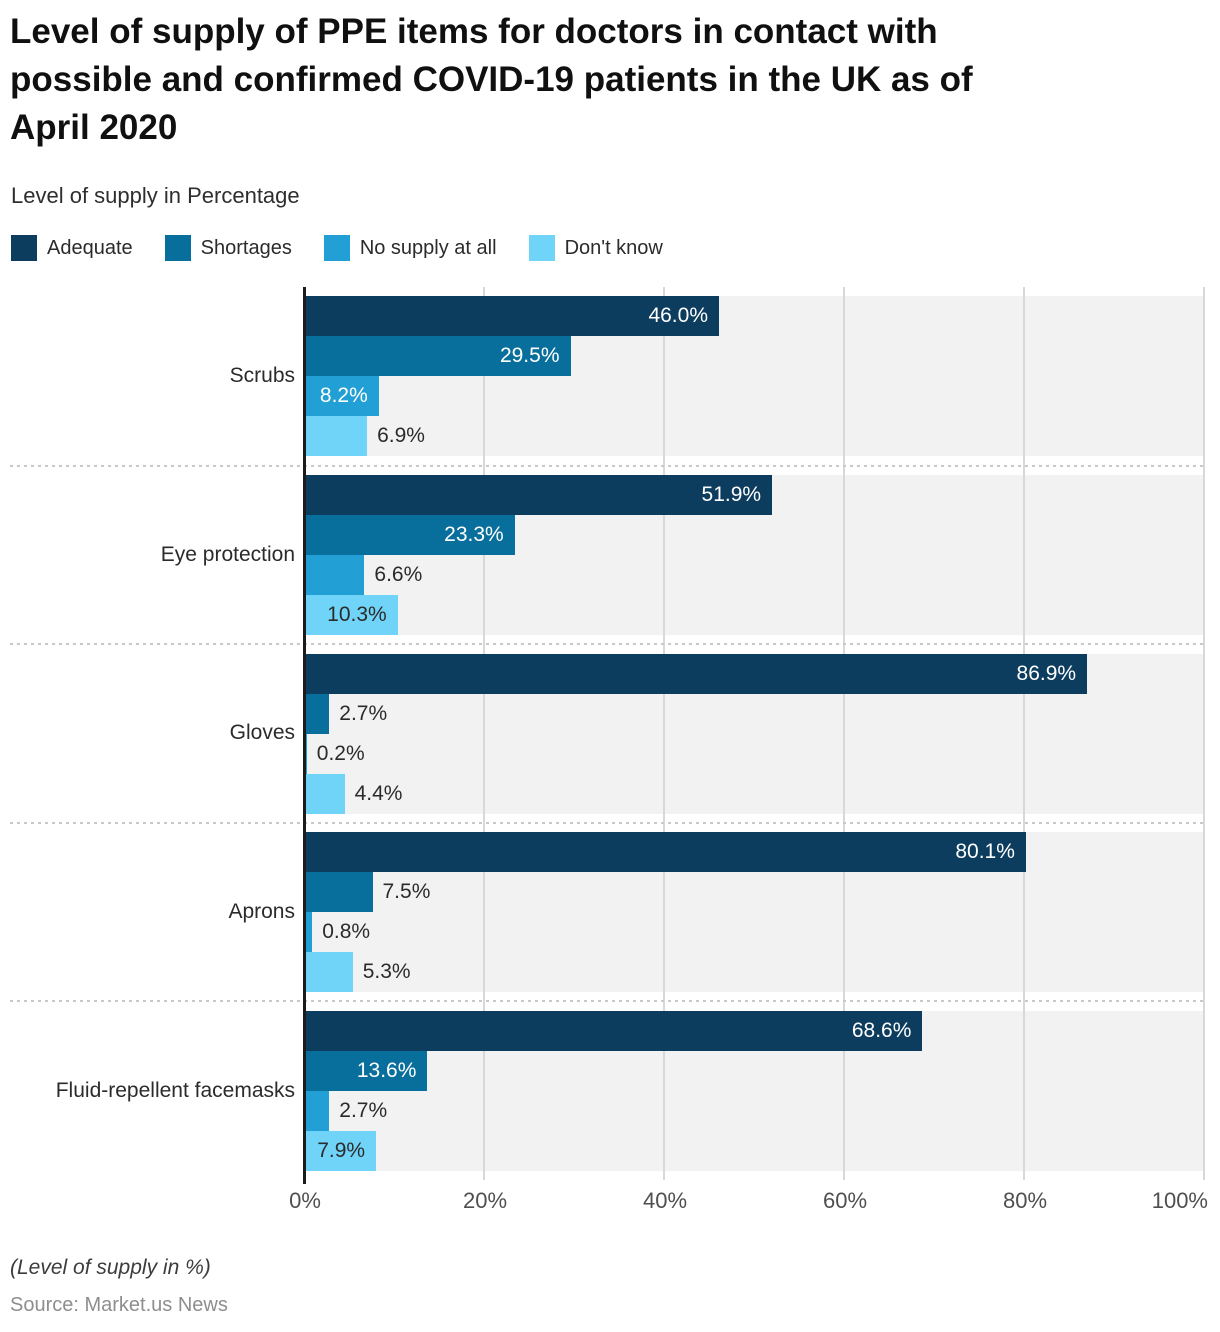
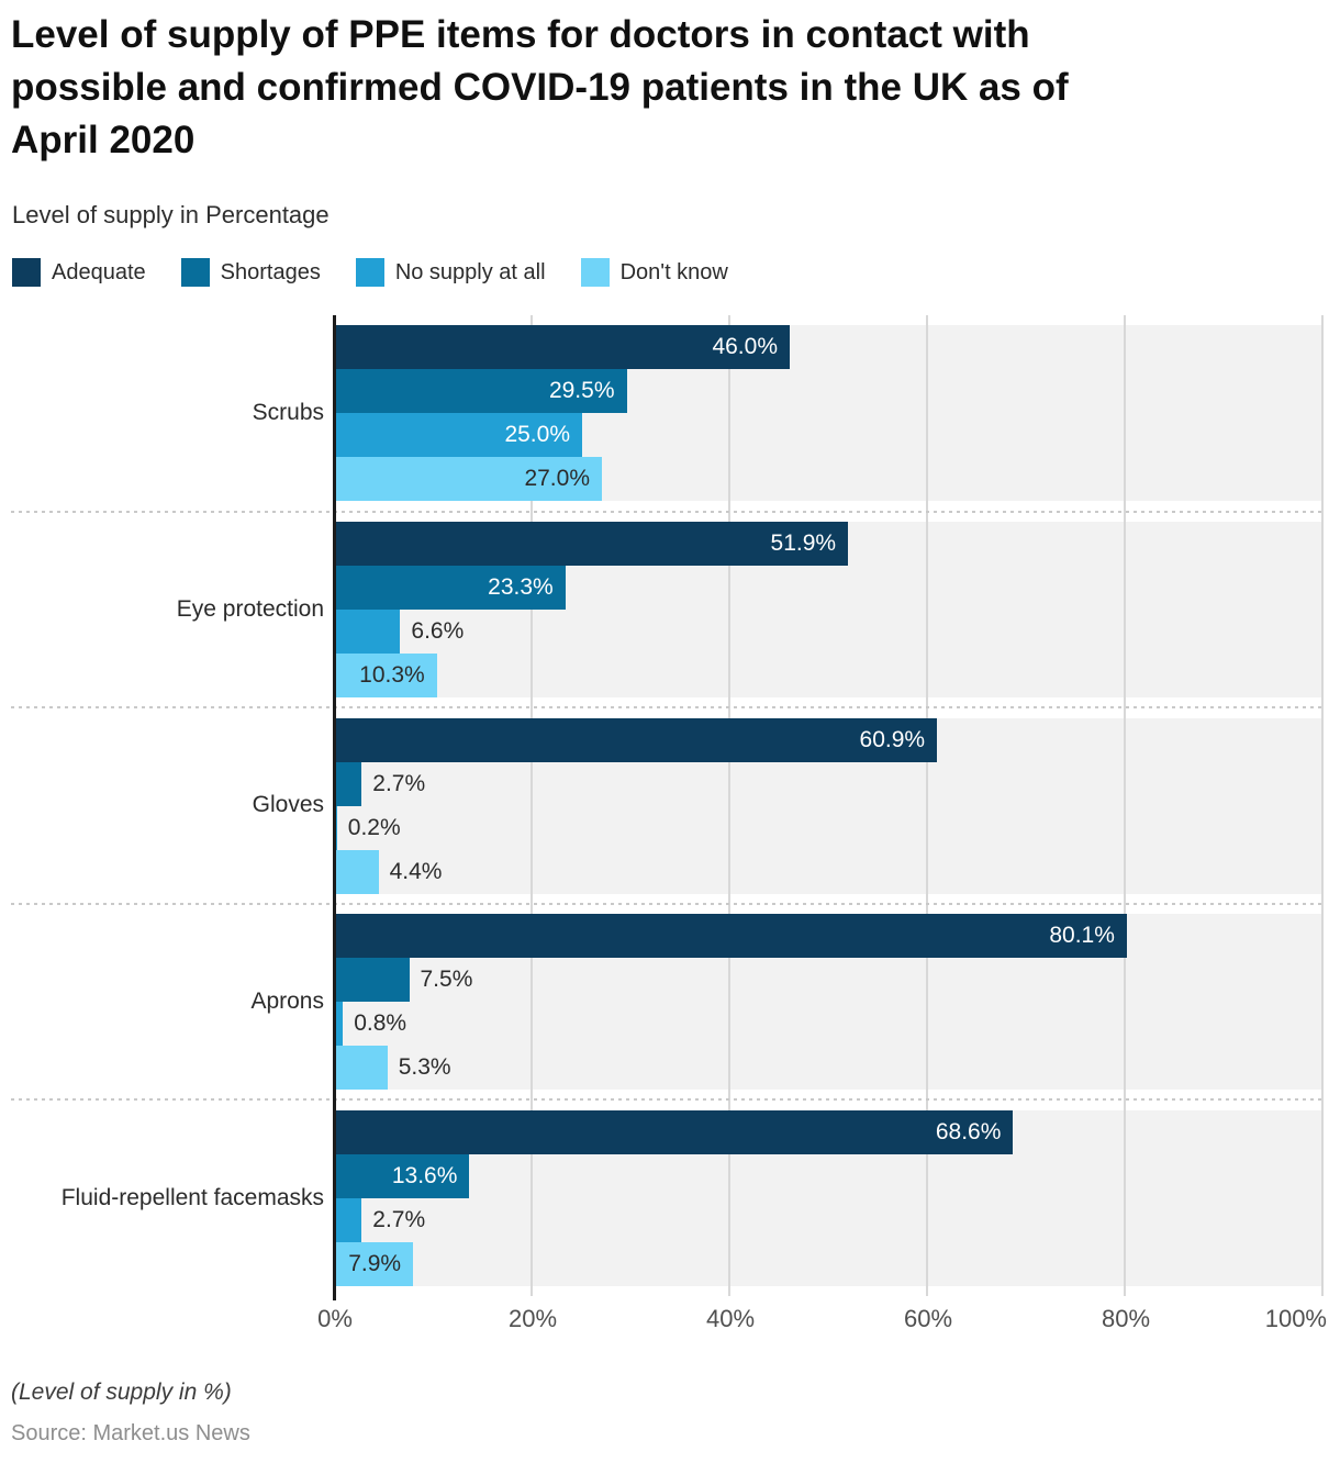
No supply at all/Scrubs: 8.2% -> 25.0%
Don't know/Scrubs: 6.9% -> 27.0%
Adequate/Gloves: 86.9% -> 60.9%
